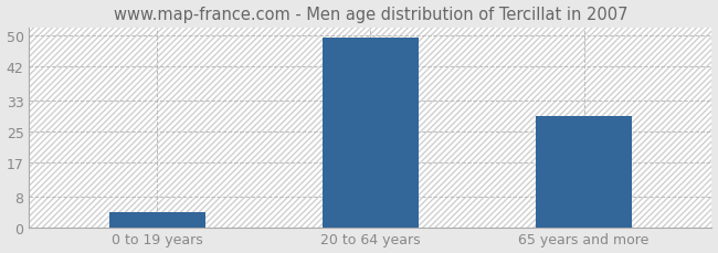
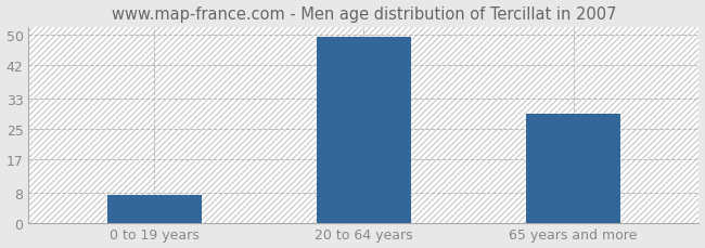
0 to 19 years: 4.0 -> 7.5
